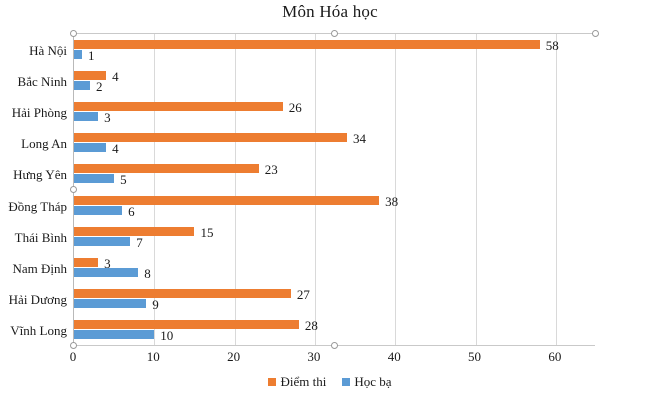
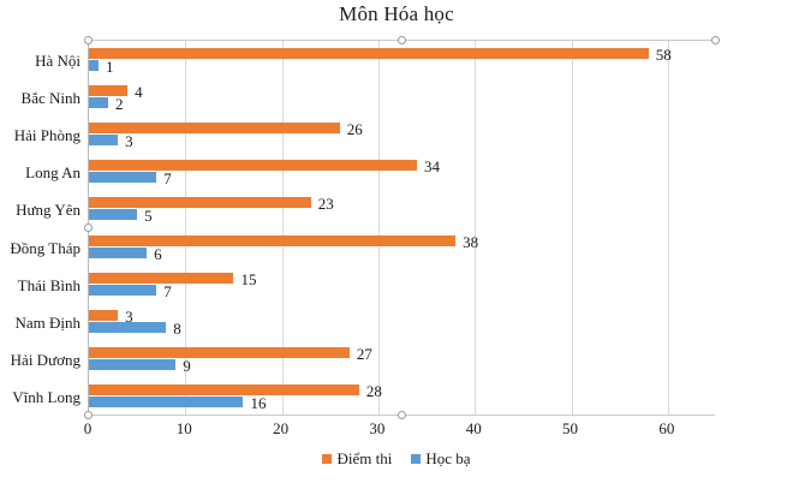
Học bạ/Long An: 4 -> 7
Học bạ/Vĩnh Long: 10 -> 16
